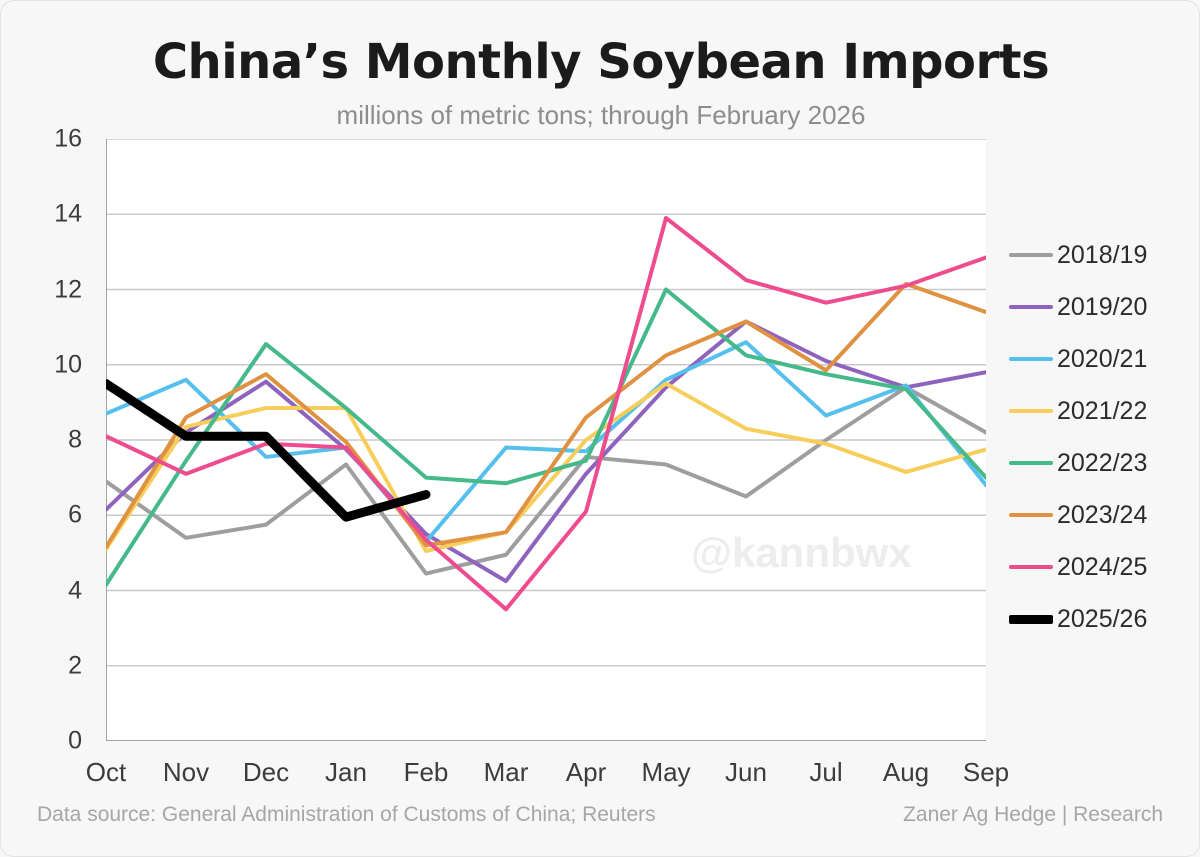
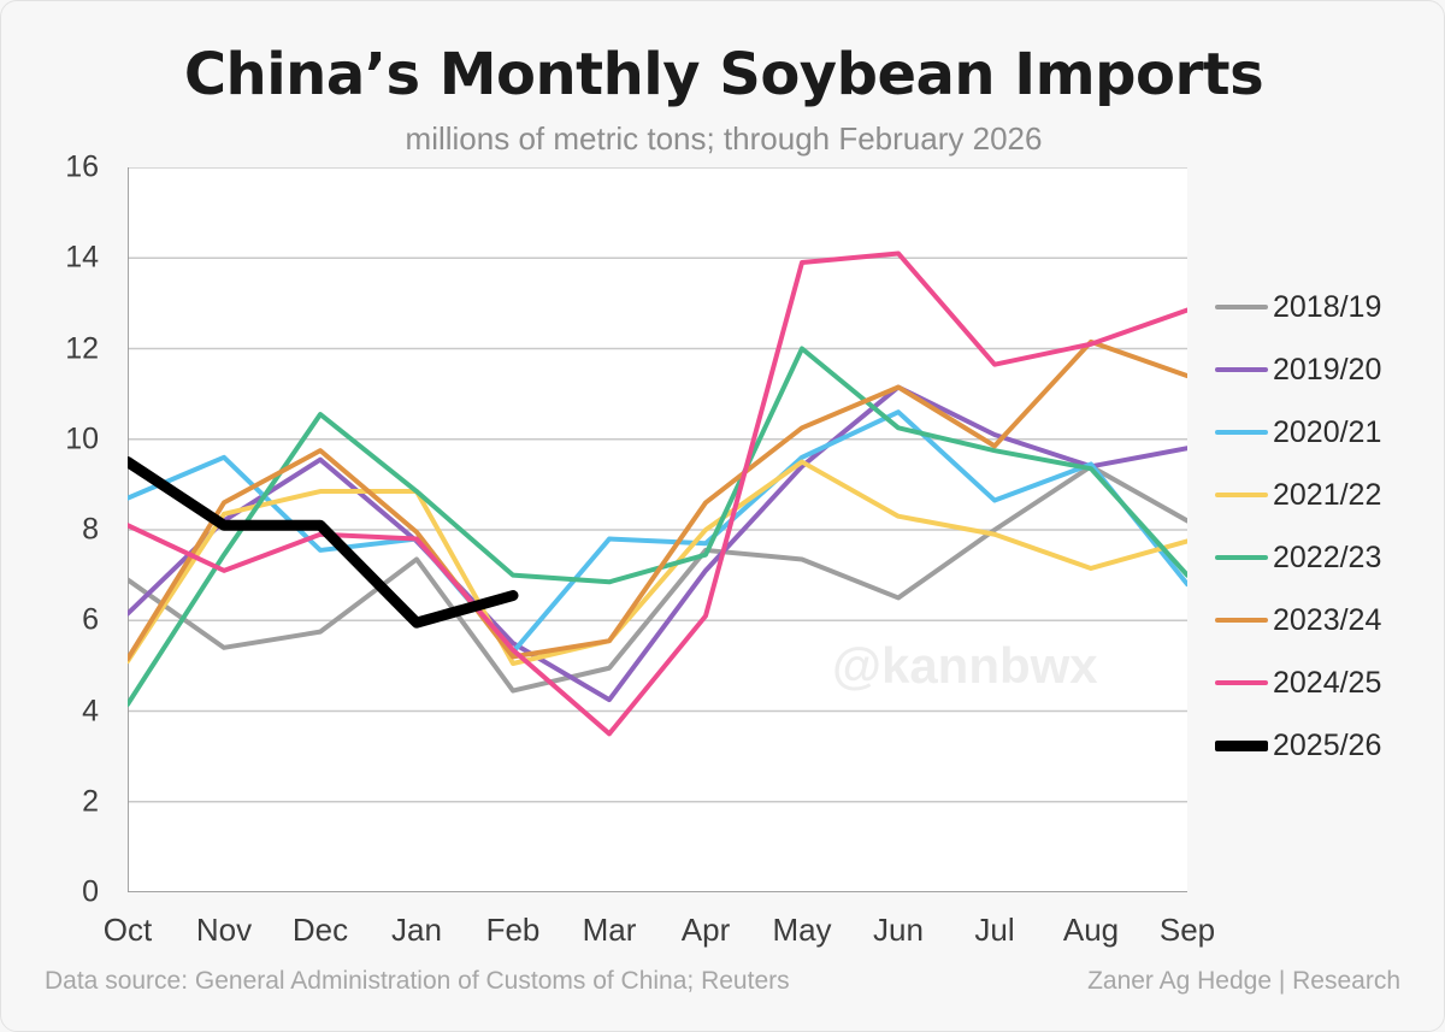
2024/25/Jun: 12.2 -> 14.1
